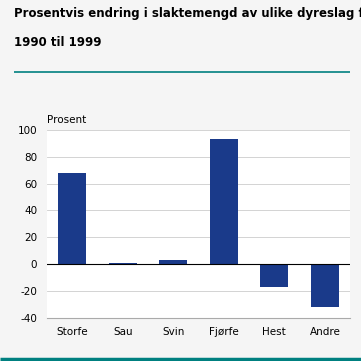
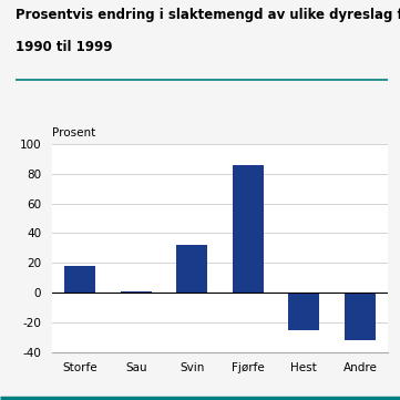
Storfe: 68 -> 18
Svin: 3 -> 32
Fjørfe: 93 -> 86
Hest: -17 -> -25
